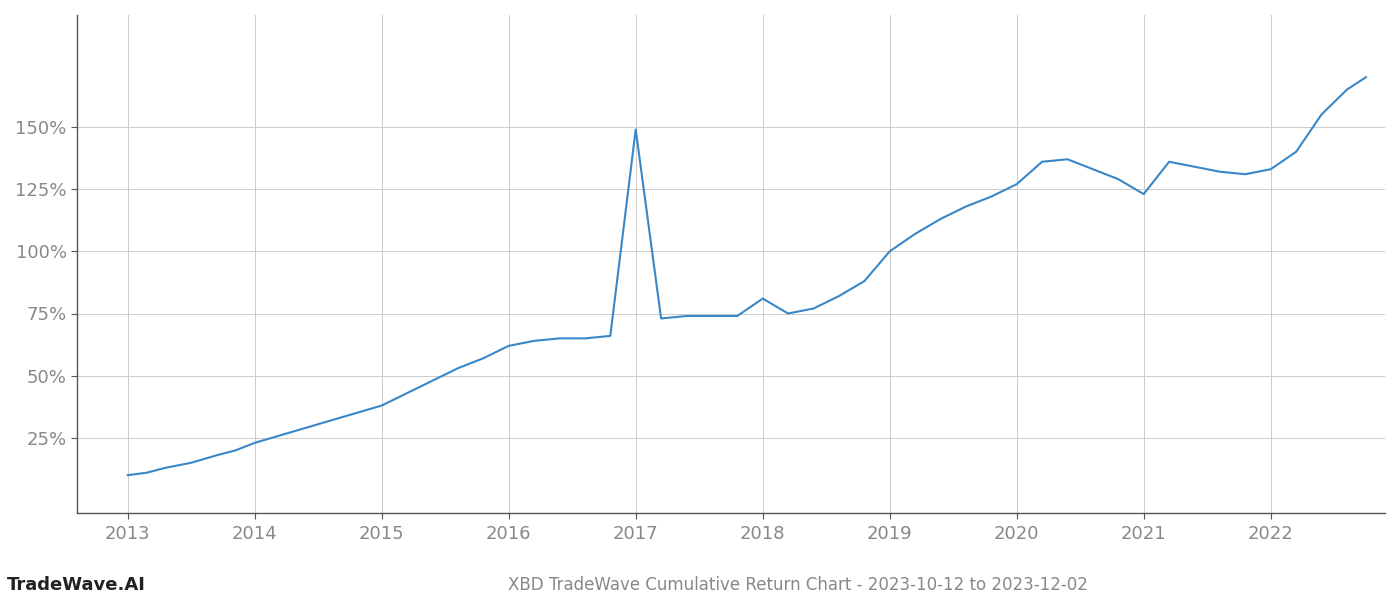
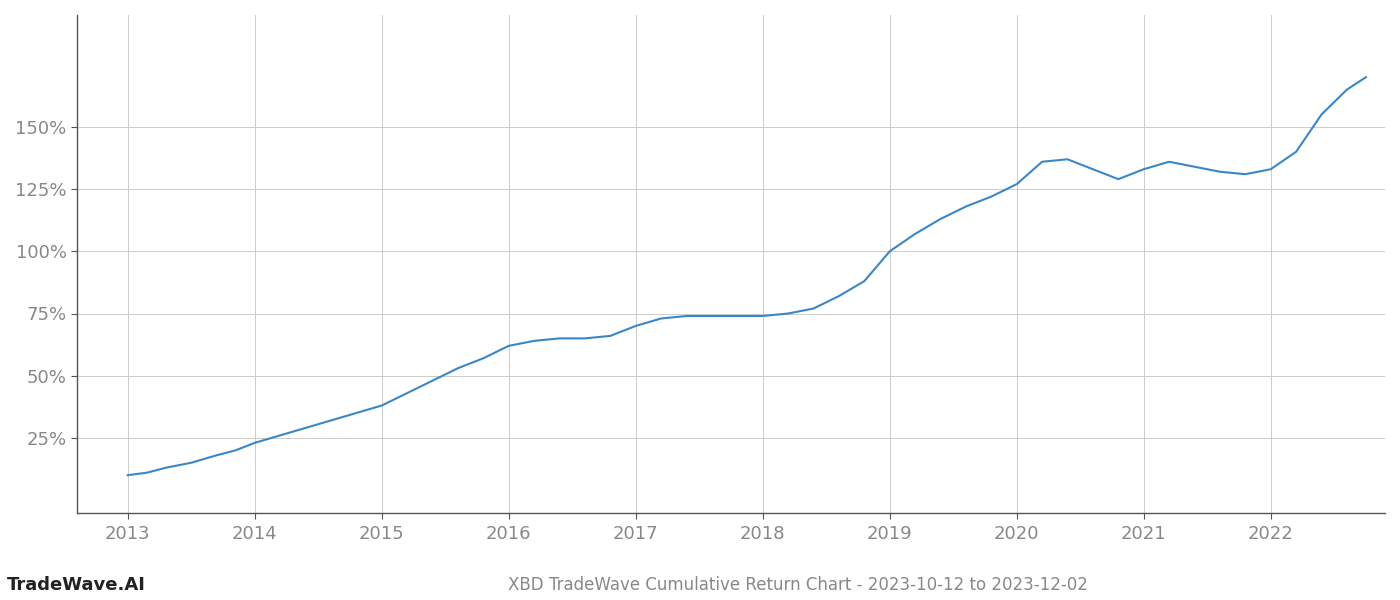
2017: 149% -> 70%
2018: 81% -> 74%
2021: 123% -> 133%
